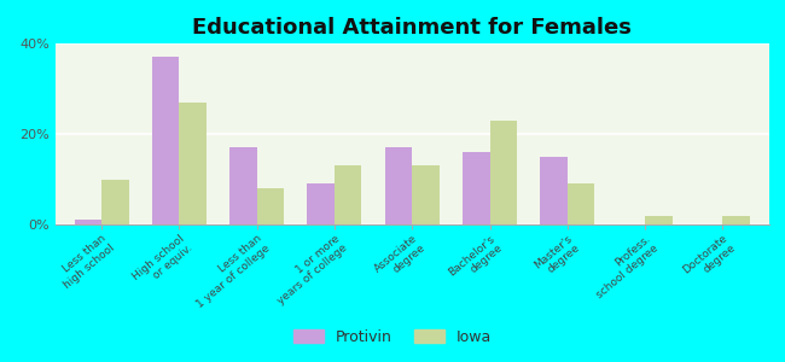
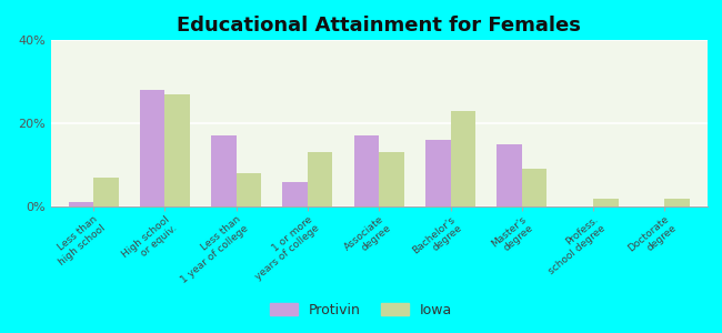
Iowa/Less than high school: 10% -> 7%
Protivin/High school or equiv.: 37% -> 28%
Protivin/1 or more years of college: 9% -> 6%
